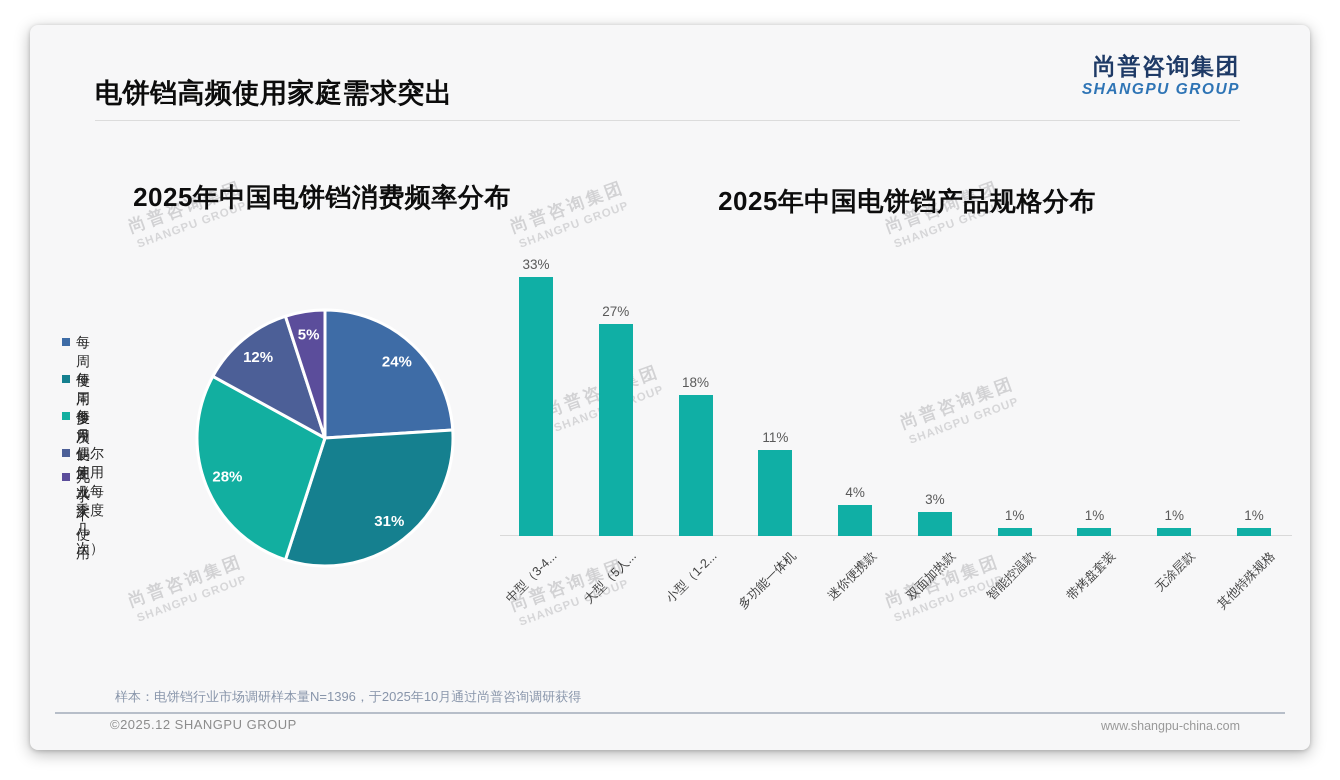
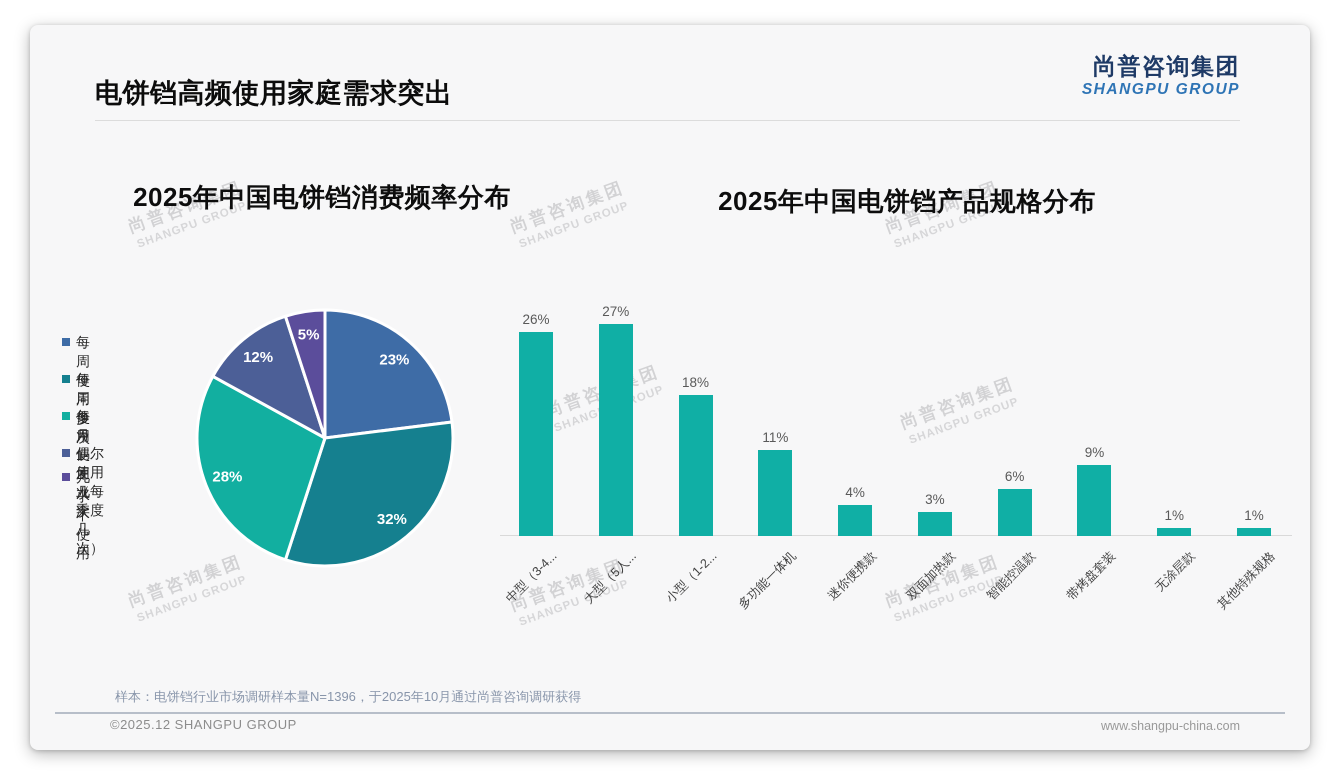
2025年中国电饼铛消费频率分布/每周使用多次: 24% -> 23%
2025年中国电饼铛消费频率分布/每周使用1-2次: 31% -> 32%
2025年中国电饼铛产品规格分布/中型（3-4...: 33% -> 26%
2025年中国电饼铛产品规格分布/智能控温款: 1% -> 6%
2025年中国电饼铛产品规格分布/带烤盘套装: 1% -> 9%
